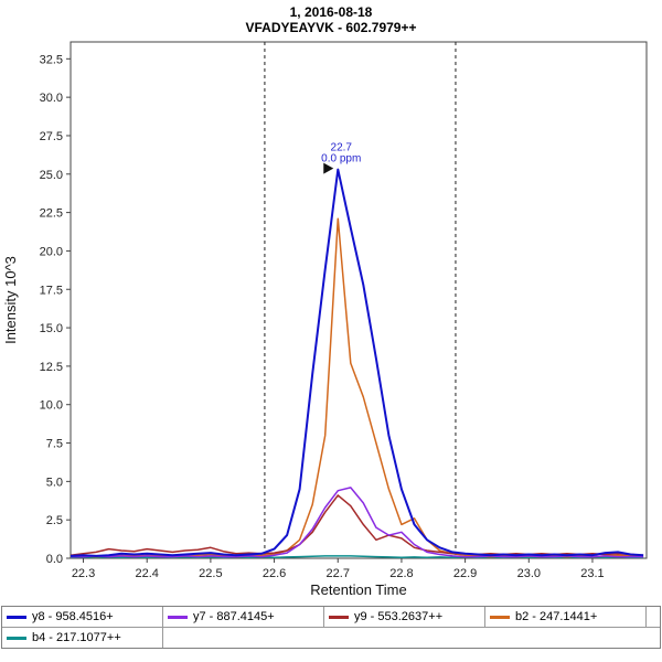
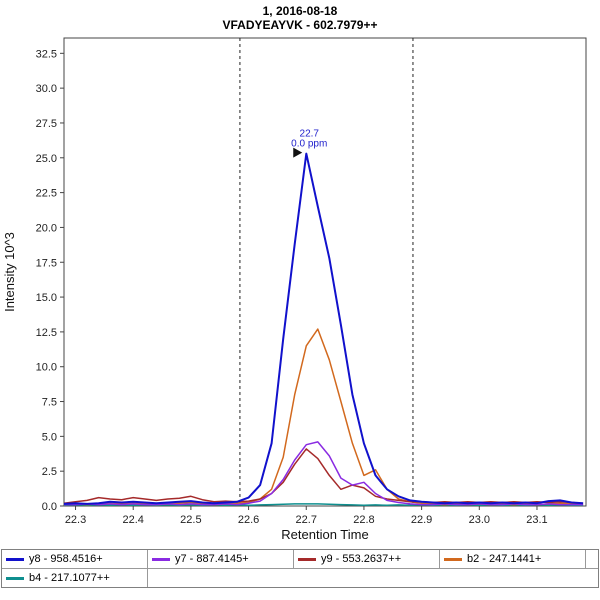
b2 - 247.1441+/22.7: 22.1 -> 11.5
